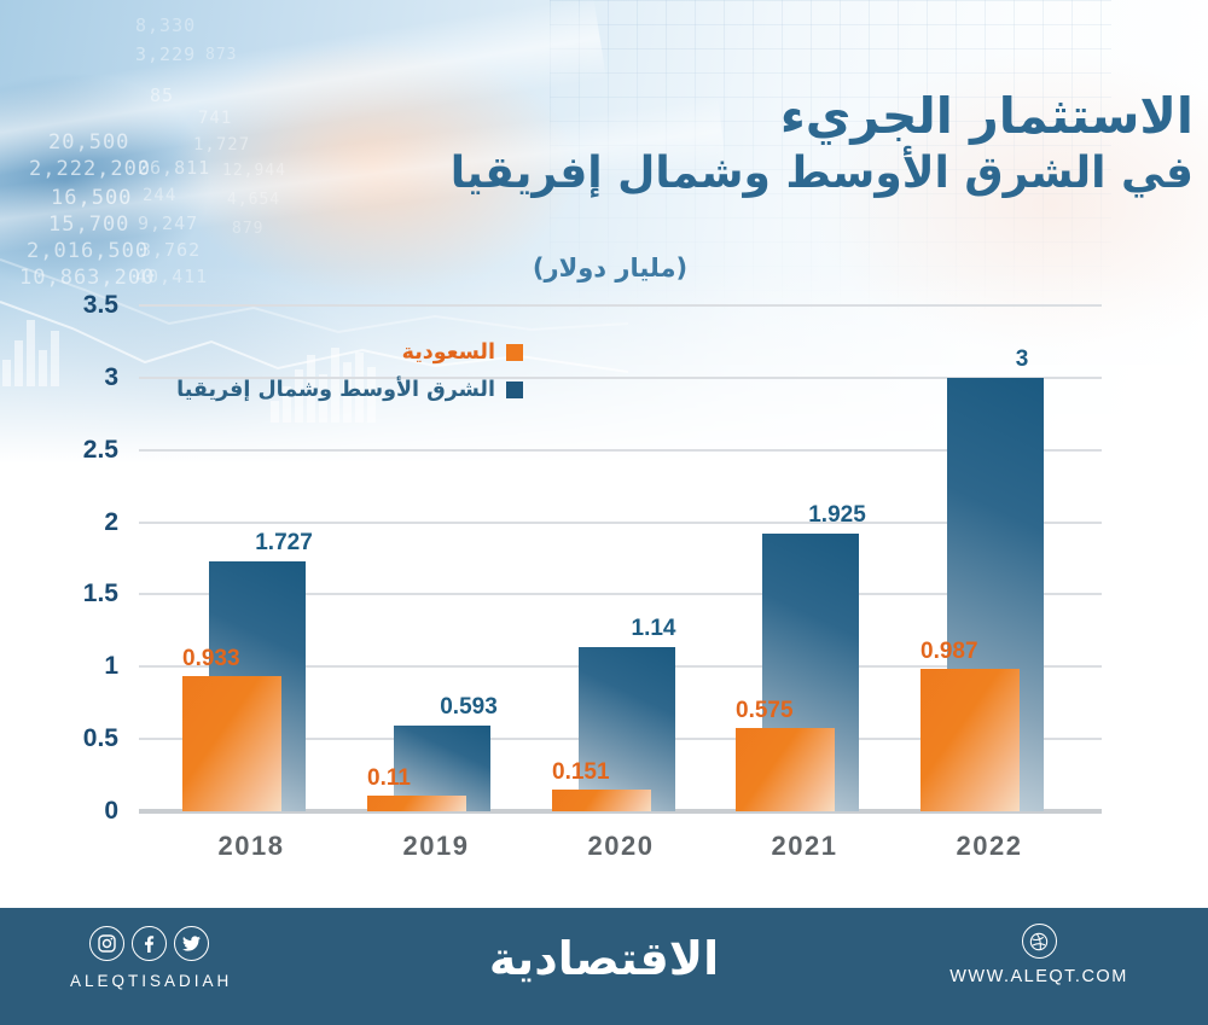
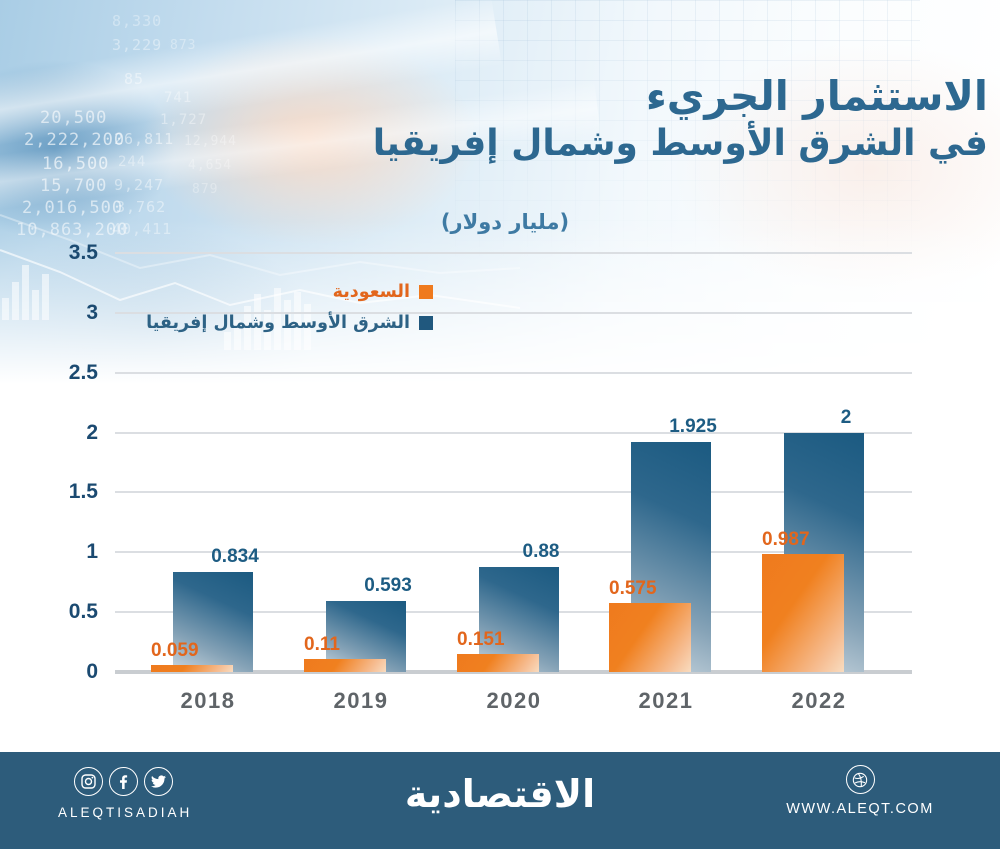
السعودية/2018: 0.933 -> 0.059
الشرق الأوسط وشمال إفريقيا/2018: 1.727 -> 0.834
الشرق الأوسط وشمال إفريقيا/2020: 1.14 -> 0.88
الشرق الأوسط وشمال إفريقيا/2022: 3 -> 2
